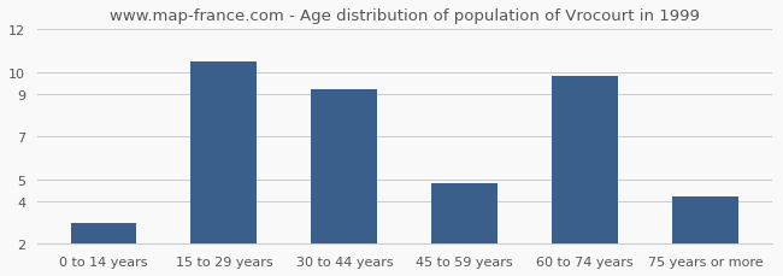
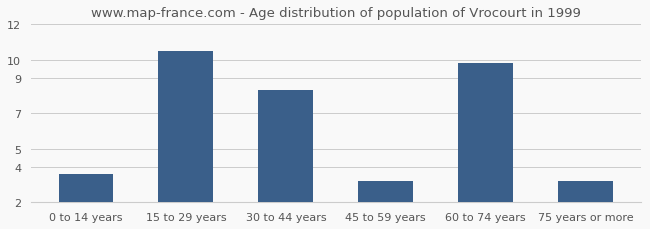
0 to 14 years: 3.0 -> 3.6
30 to 44 years: 9.2 -> 8.3
45 to 59 years: 4.8 -> 3.2
75 years or more: 4.2 -> 3.2
